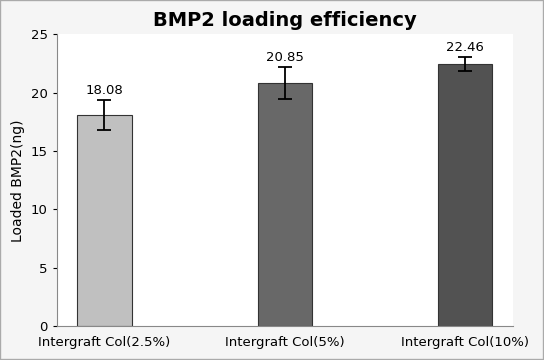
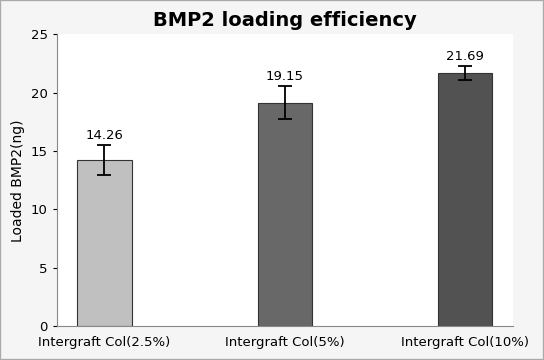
Intergraft Col(2.5%): 18.08 -> 14.26
Intergraft Col(5%): 20.85 -> 19.15
Intergraft Col(10%): 22.46 -> 21.69
